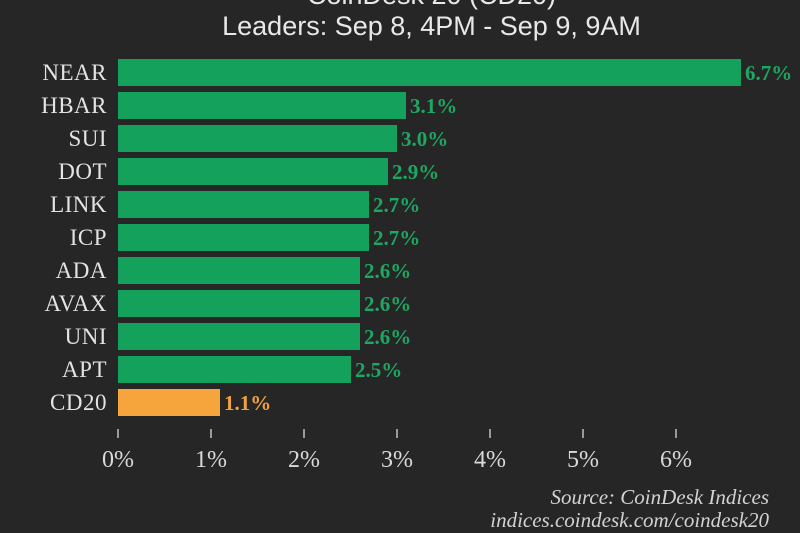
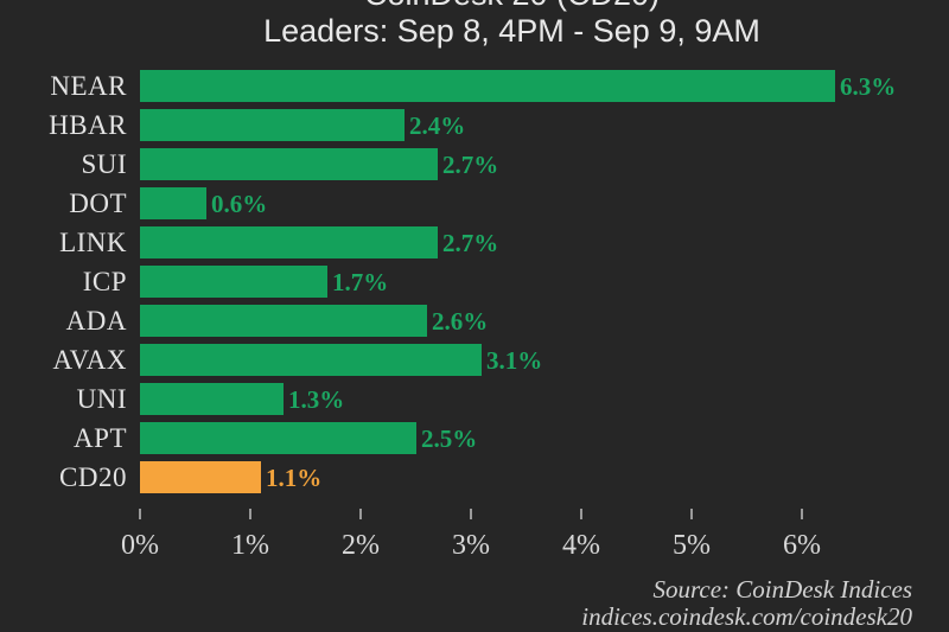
NEAR: 6.7% -> 6.3%
HBAR: 3.1% -> 2.4%
SUI: 3.0% -> 2.7%
DOT: 2.9% -> 0.6%
ICP: 2.7% -> 1.7%
AVAX: 2.6% -> 3.1%
UNI: 2.6% -> 1.3%
